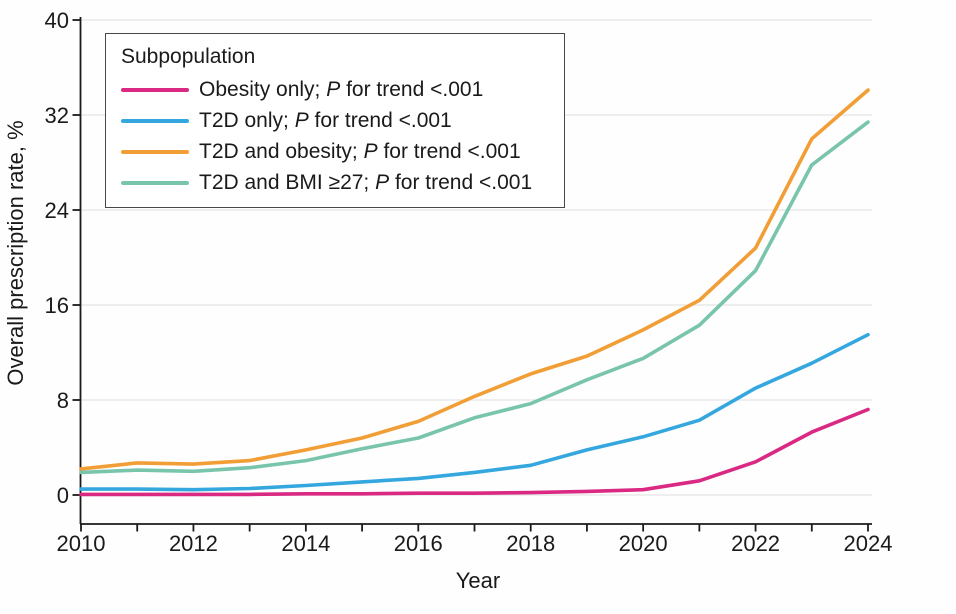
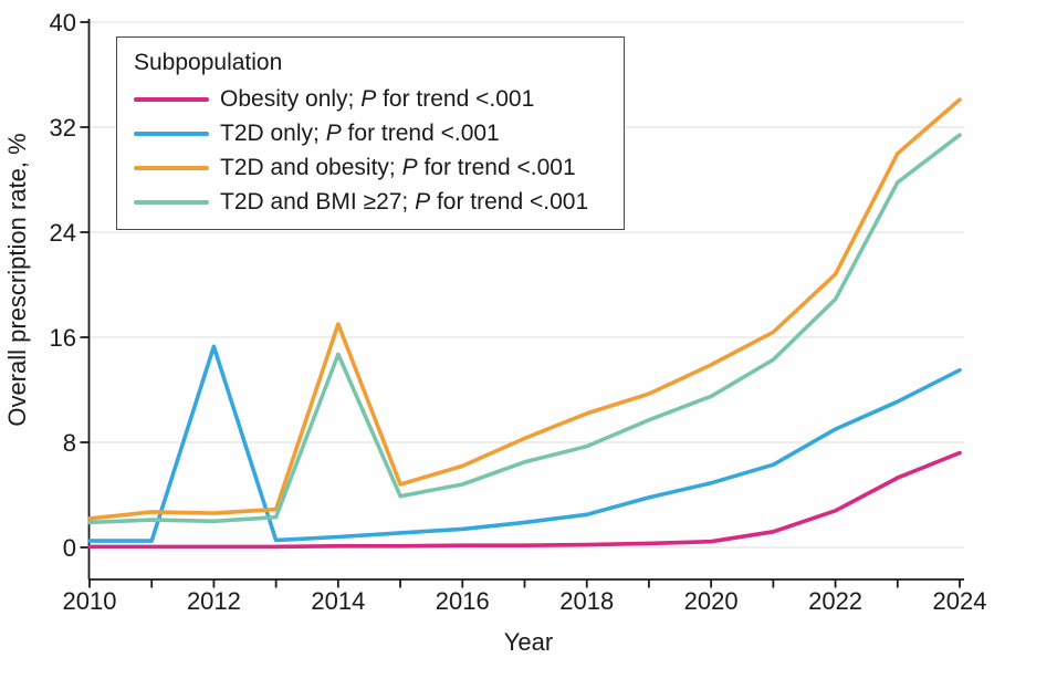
T2D only; P for trend <.001/2012: 0.5 -> 15.3
T2D and obesity; P for trend <.001/2014: 3.8 -> 17.0
T2D and BMI ≥27; P for trend <.001/2014: 2.9 -> 14.7
